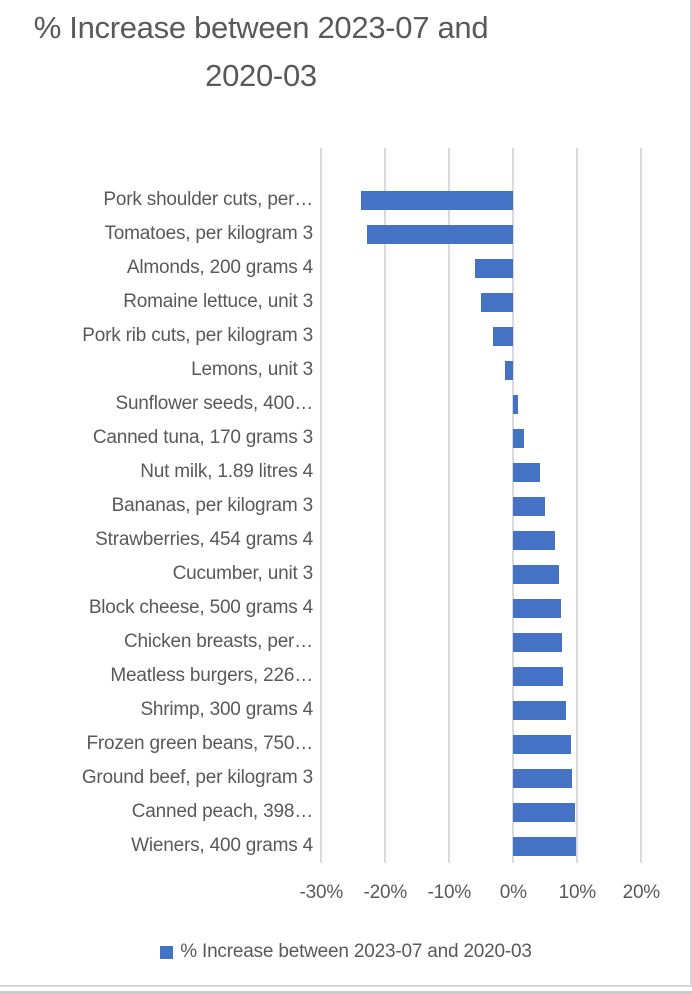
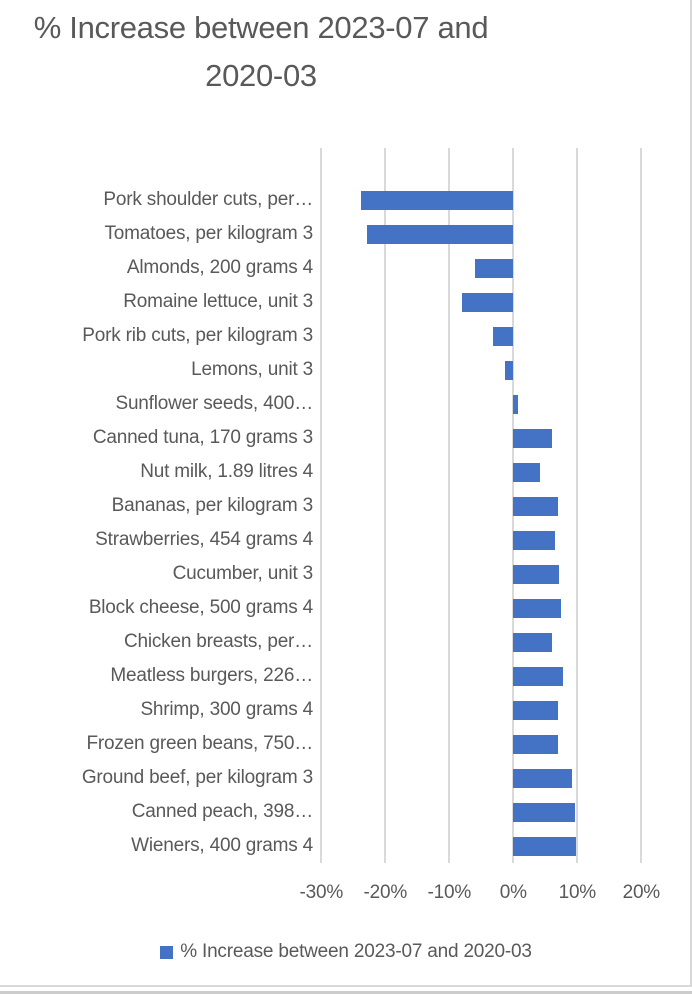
Romaine lettuce, unit 3: -5% -> -8%
Canned tuna, 170 grams 3: 2% -> 6%
Bananas, per kilogram 3: 5% -> 7%
Chicken breasts, per…: 8% -> 6%
Shrimp, 300 grams 4: 8% -> 7%
Frozen green beans, 750…: 9% -> 7%
